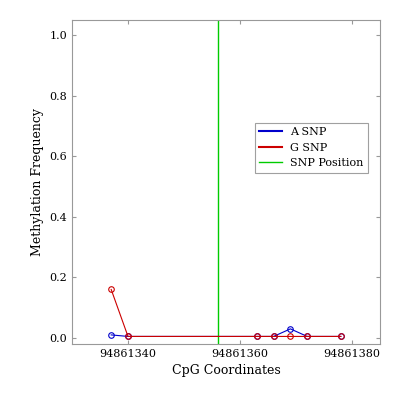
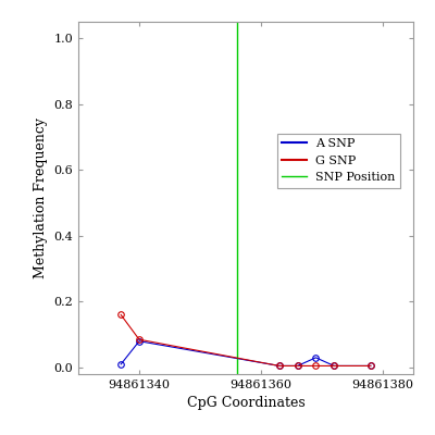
A SNP/94861340: 0.005 -> 0.080
G SNP/94861340: 0.005 -> 0.085
